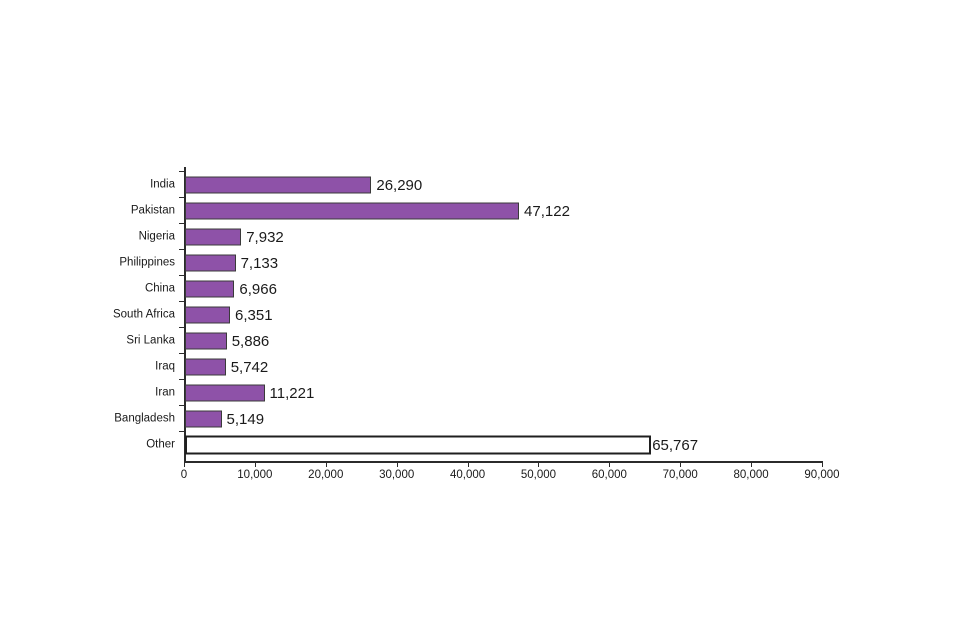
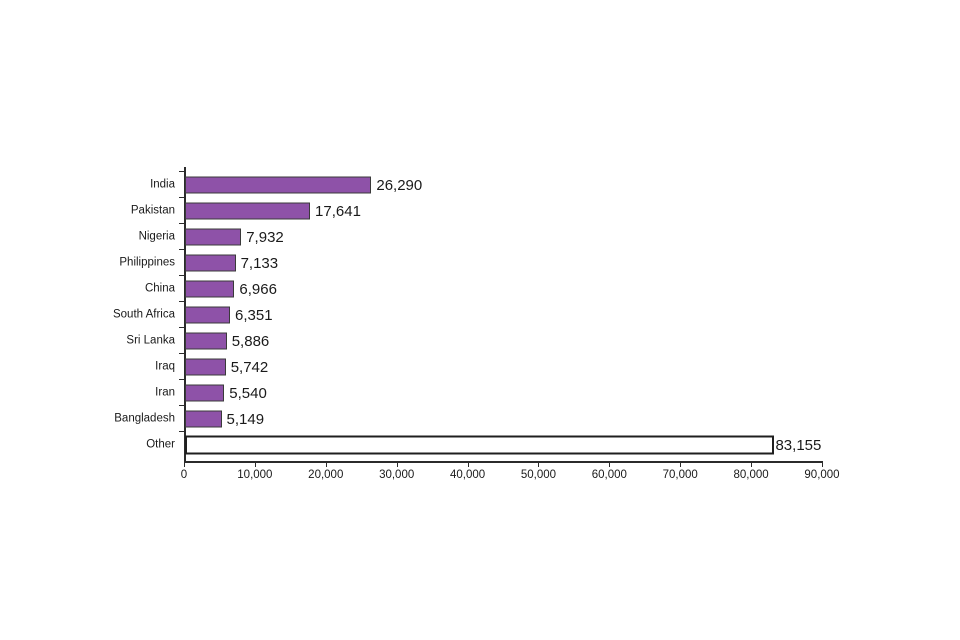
Pakistan: 47,122 -> 17,641
Iran: 11,221 -> 5,540
Other: 65,767 -> 83,155
